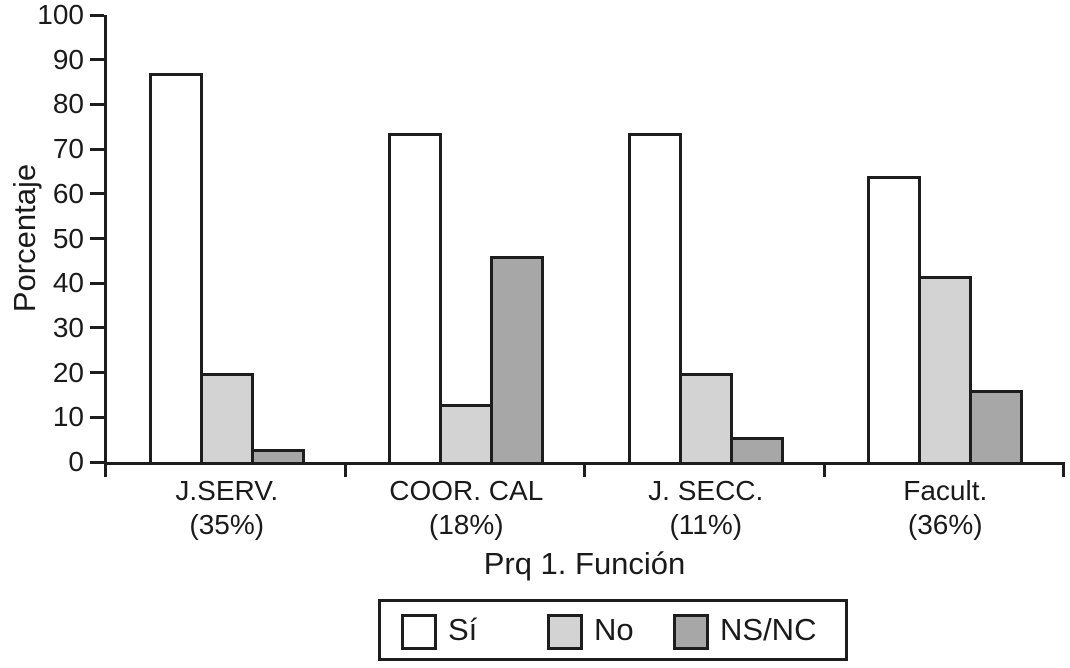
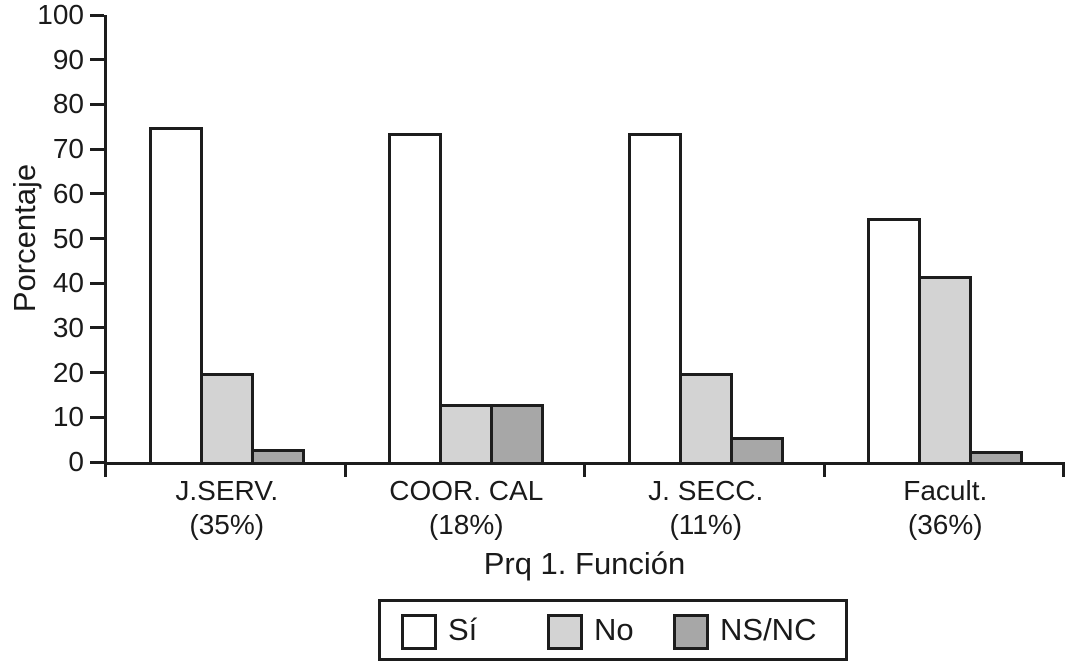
Sí/J.SERV.: 87 -> 75
NS/NC/COOR. CAL: 46 -> 13
Sí/Facult.: 64 -> 54
NS/NC/Facult.: 16 -> 2
